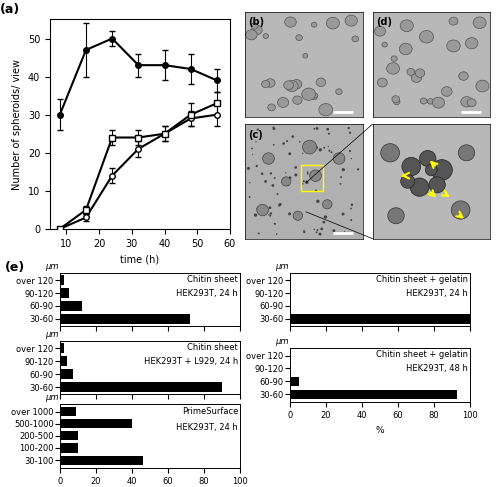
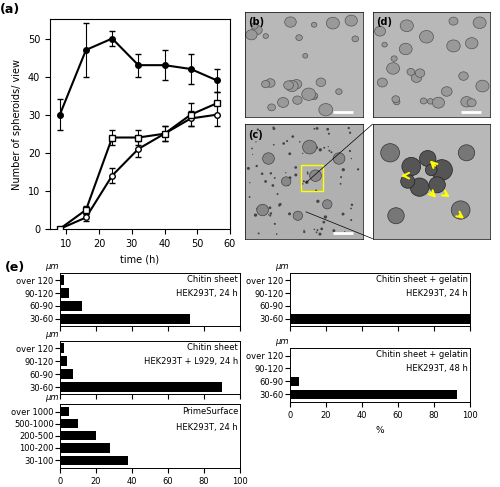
over 1000: 9 -> 5
500-1000: 40 -> 10
200-500: 10 -> 20
100-200: 10 -> 28
30-100: 46 -> 38
